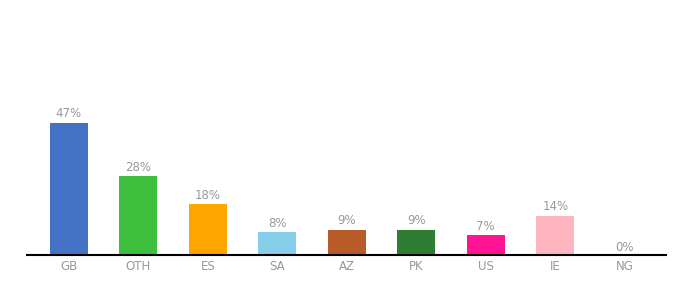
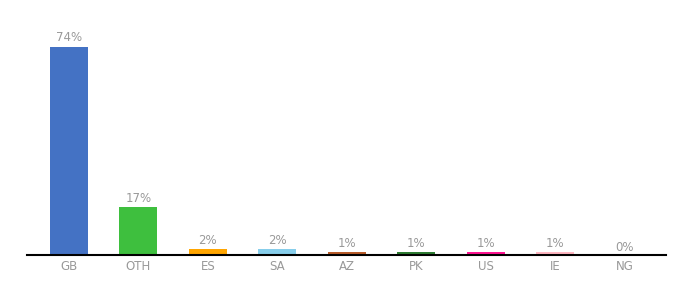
GB: 47% -> 74%
OTH: 28% -> 17%
ES: 18% -> 2%
SA: 8% -> 2%
AZ: 9% -> 1%
PK: 9% -> 1%
US: 7% -> 1%
IE: 14% -> 1%
